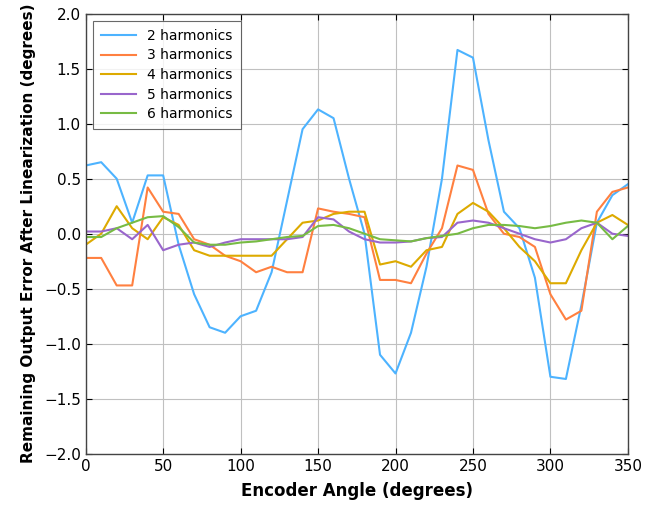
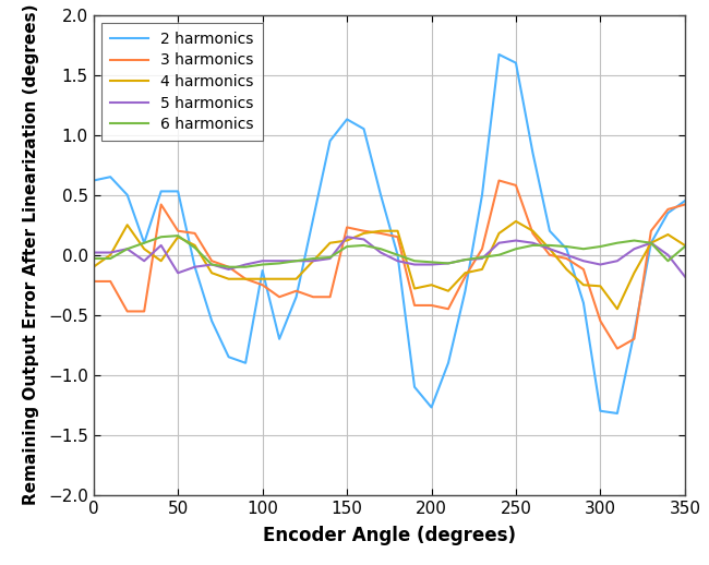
2 harmonics/100: -0.75 -> -0.13
4 harmonics/300: -0.45 -> -0.26
5 harmonics/350: -0.02 -> -0.18
